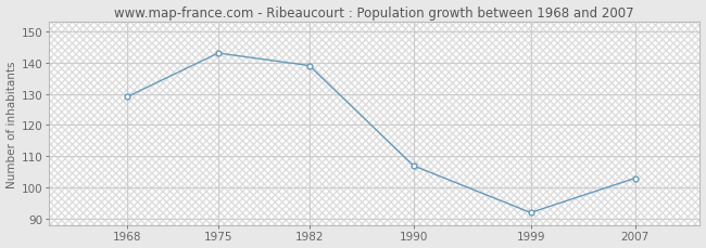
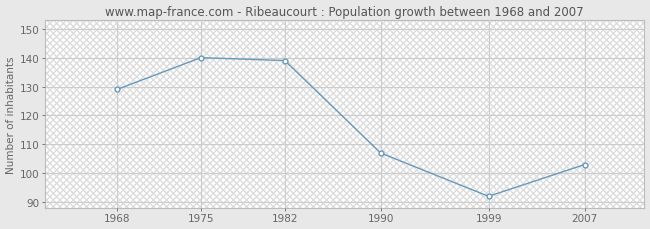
1975: 143 -> 140
